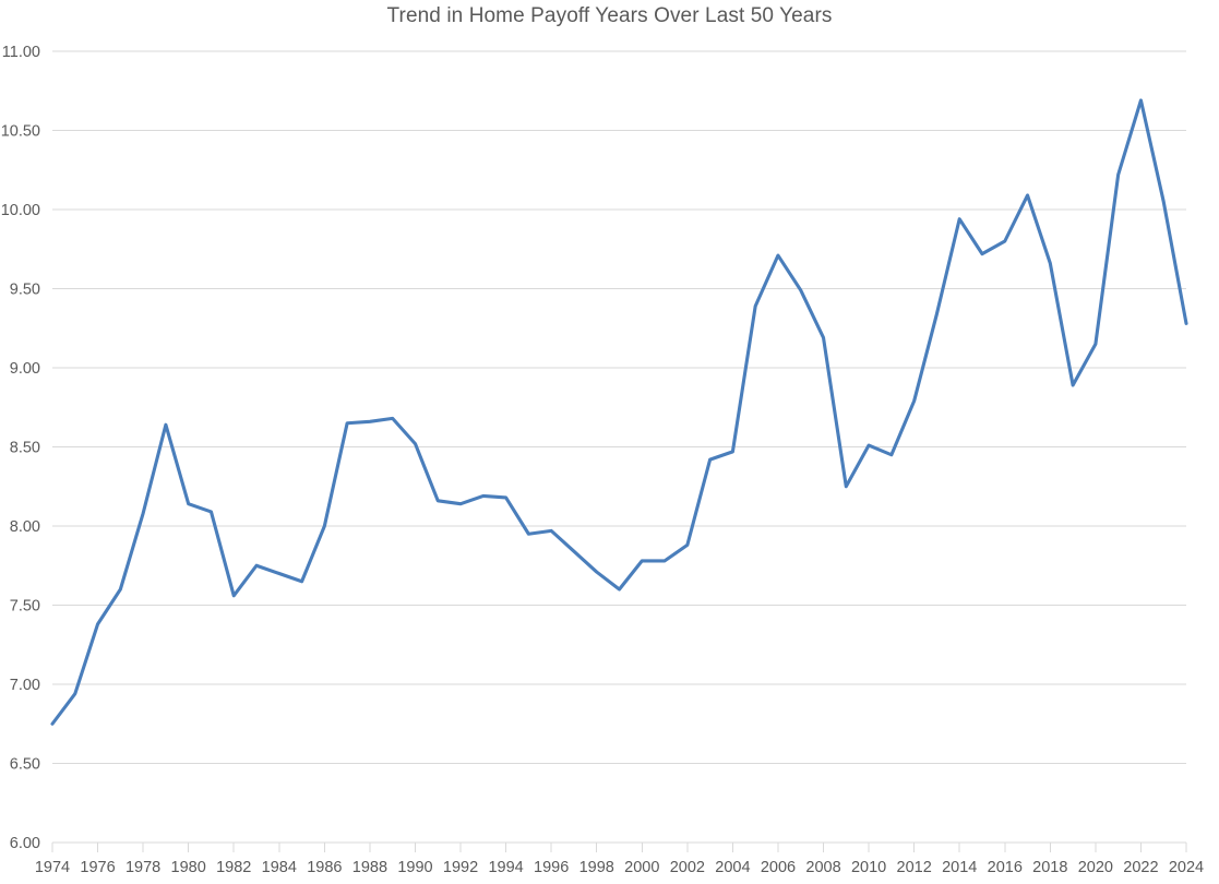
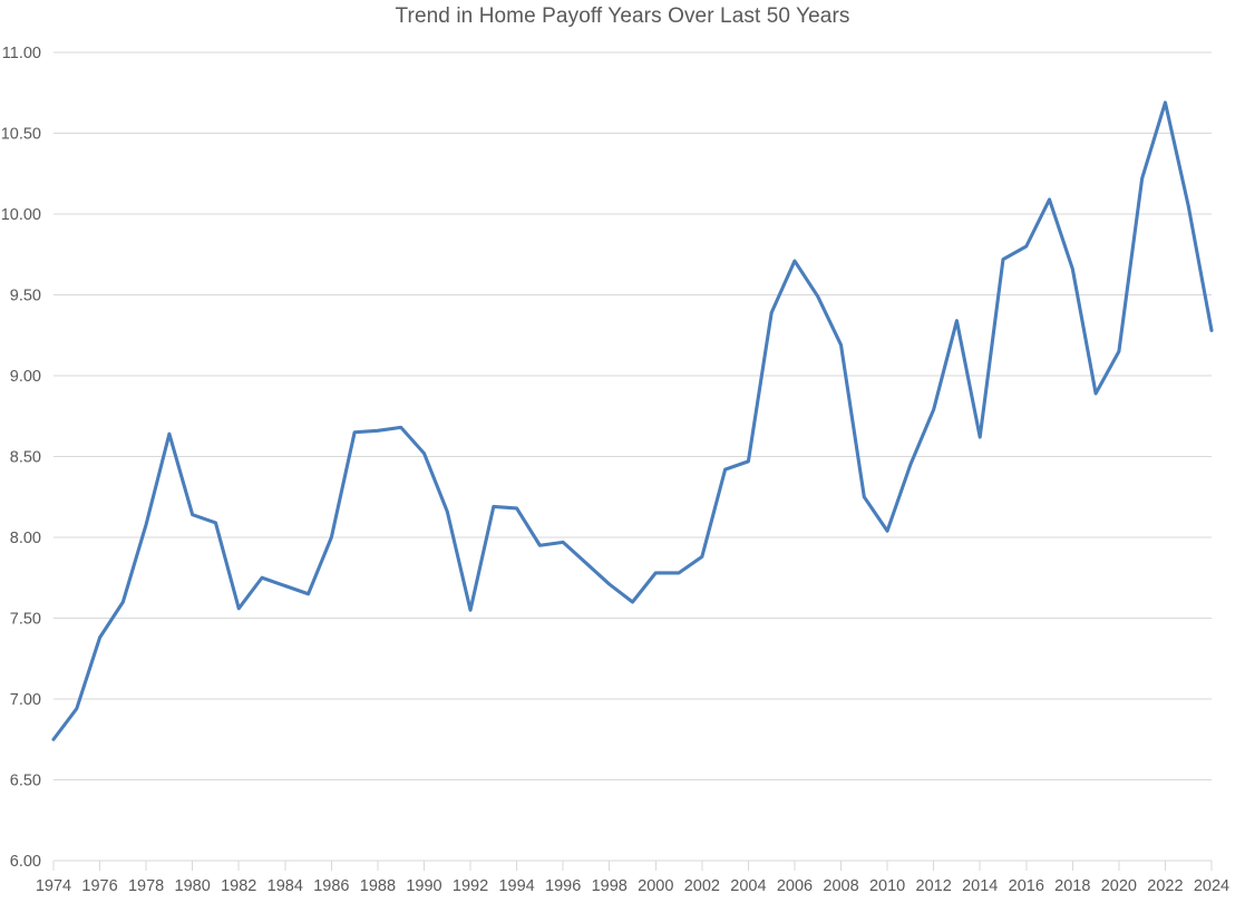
1992: 8.14 -> 7.55
2010: 8.51 -> 8.04
2014: 9.94 -> 8.62
